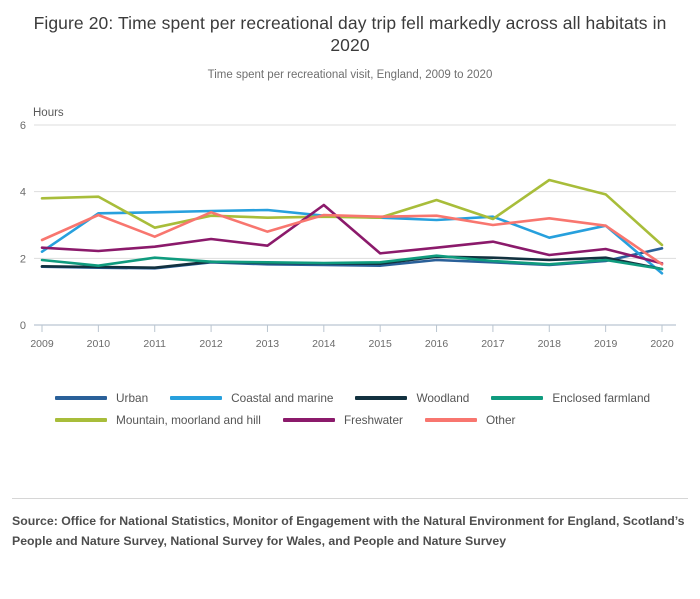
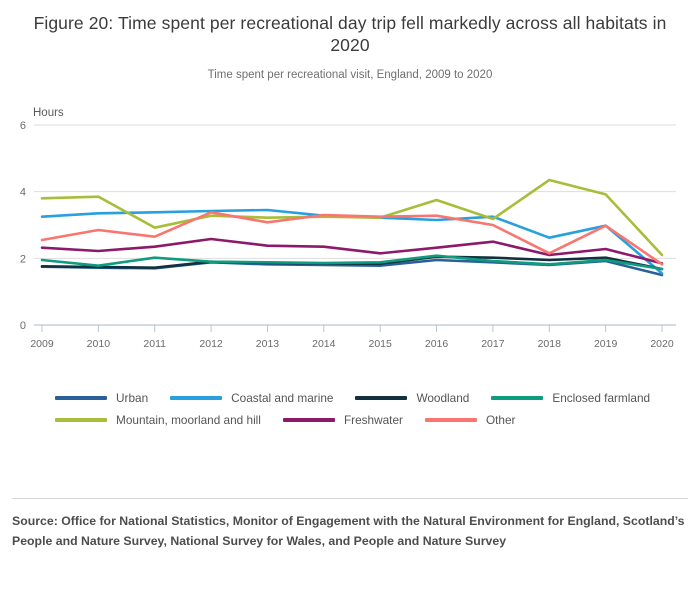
Coastal and marine/2009: 2.2 -> 3.2
Other/2010: 3.3 -> 2.9
Other/2013: 2.8 -> 3.1
Freshwater/2014: 3.6 -> 2.4
Other/2018: 3.2 -> 2.1
Urban/2020: 2.3 -> 1.5
Mountain, moorland and hill/2020: 2.4 -> 2.1
